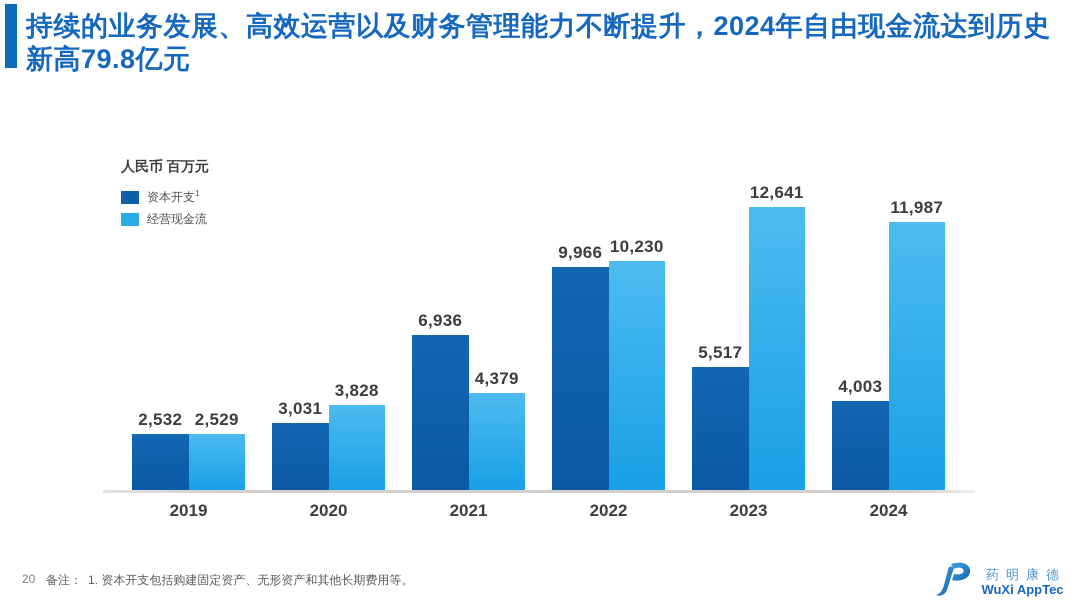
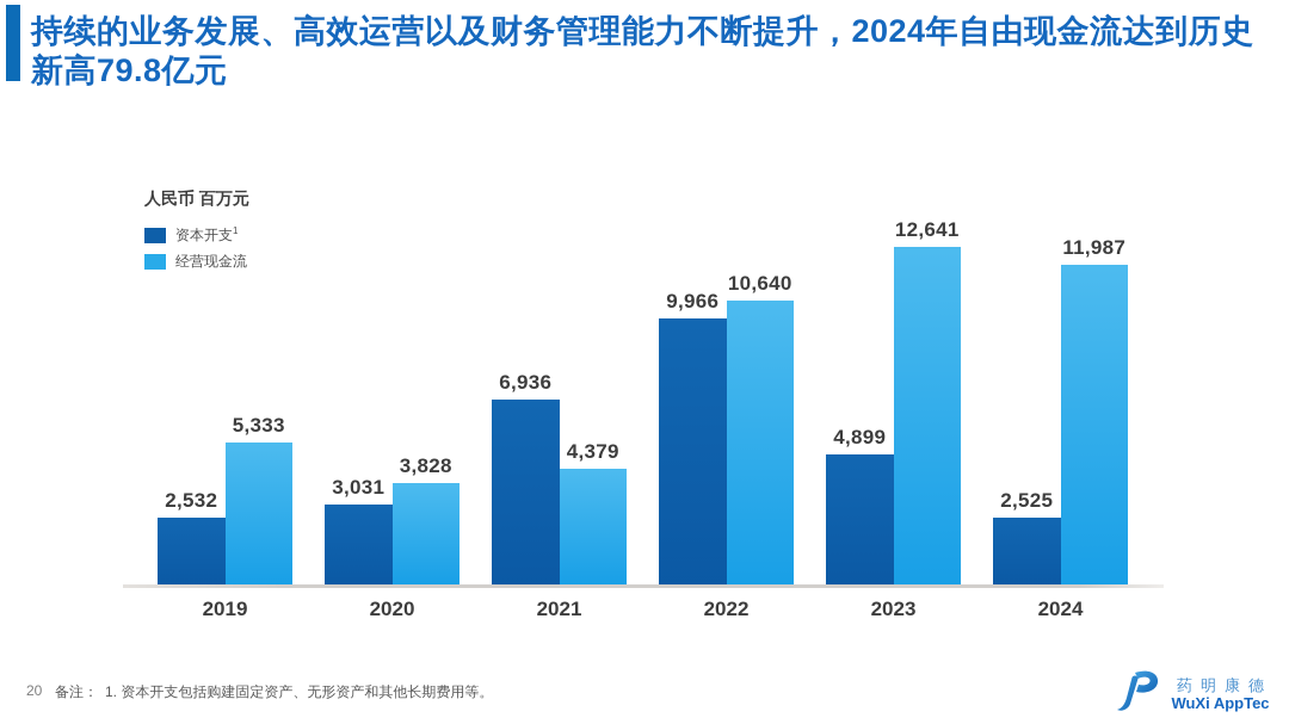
经营现金流/2019: 2,529 -> 5,333
经营现金流/2022: 10,230 -> 10,640
资本开支/2023: 5,517 -> 4,899
资本开支/2024: 4,003 -> 2,525
